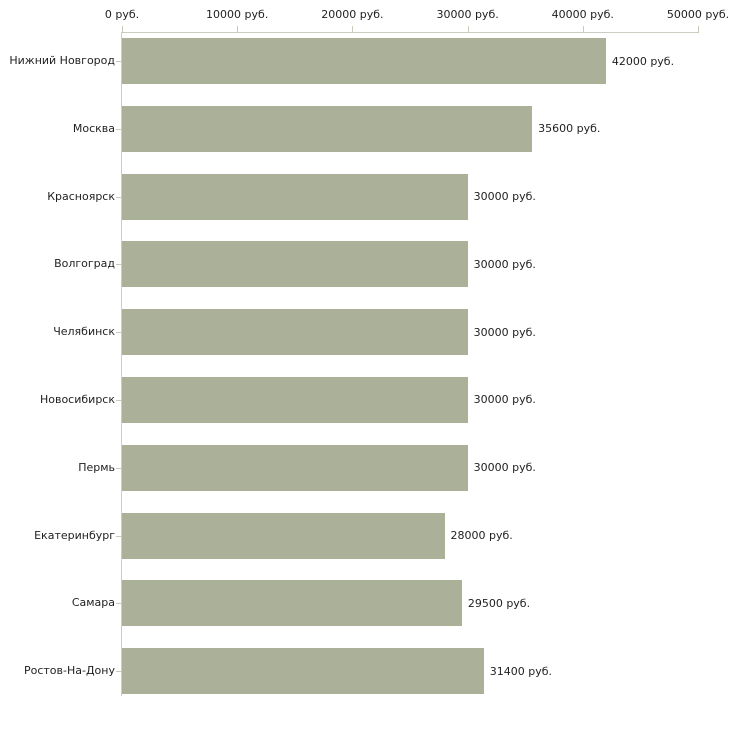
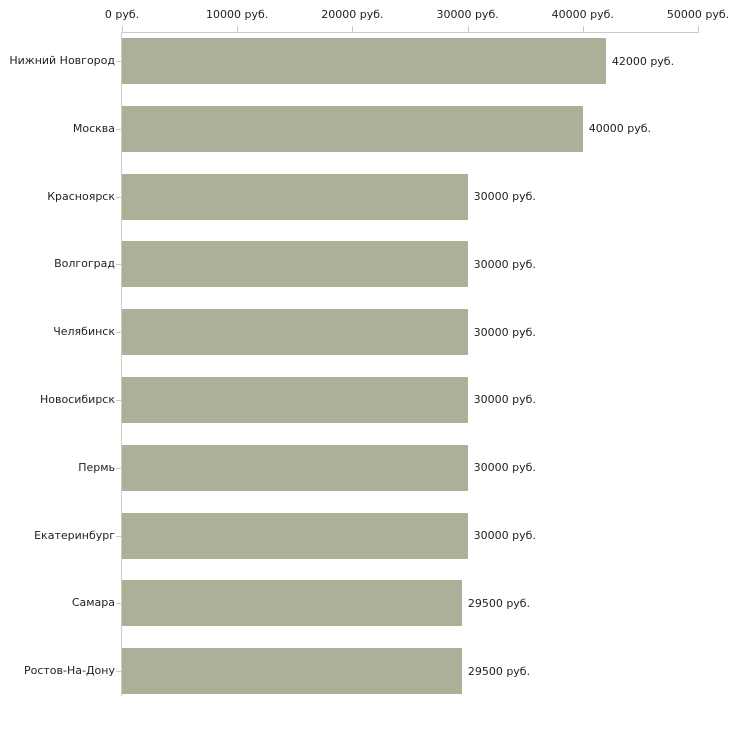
Москва: 35600 -> 40000
Екатеринбург: 28000 -> 30000
Ростов-На-Дону: 31400 -> 29500
